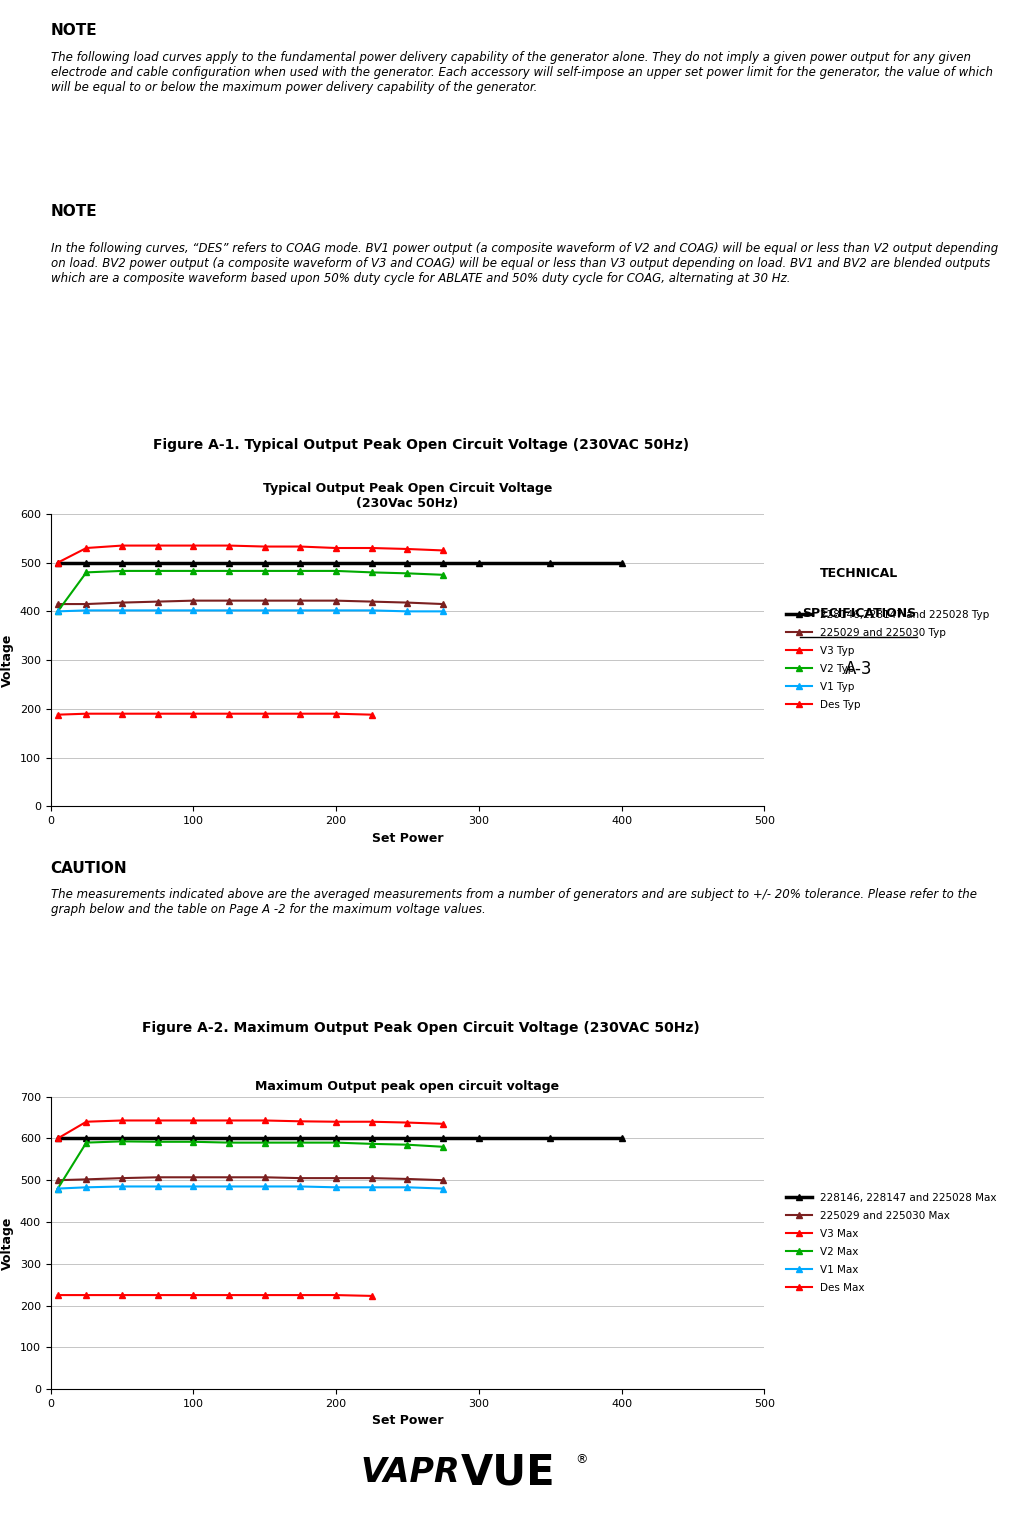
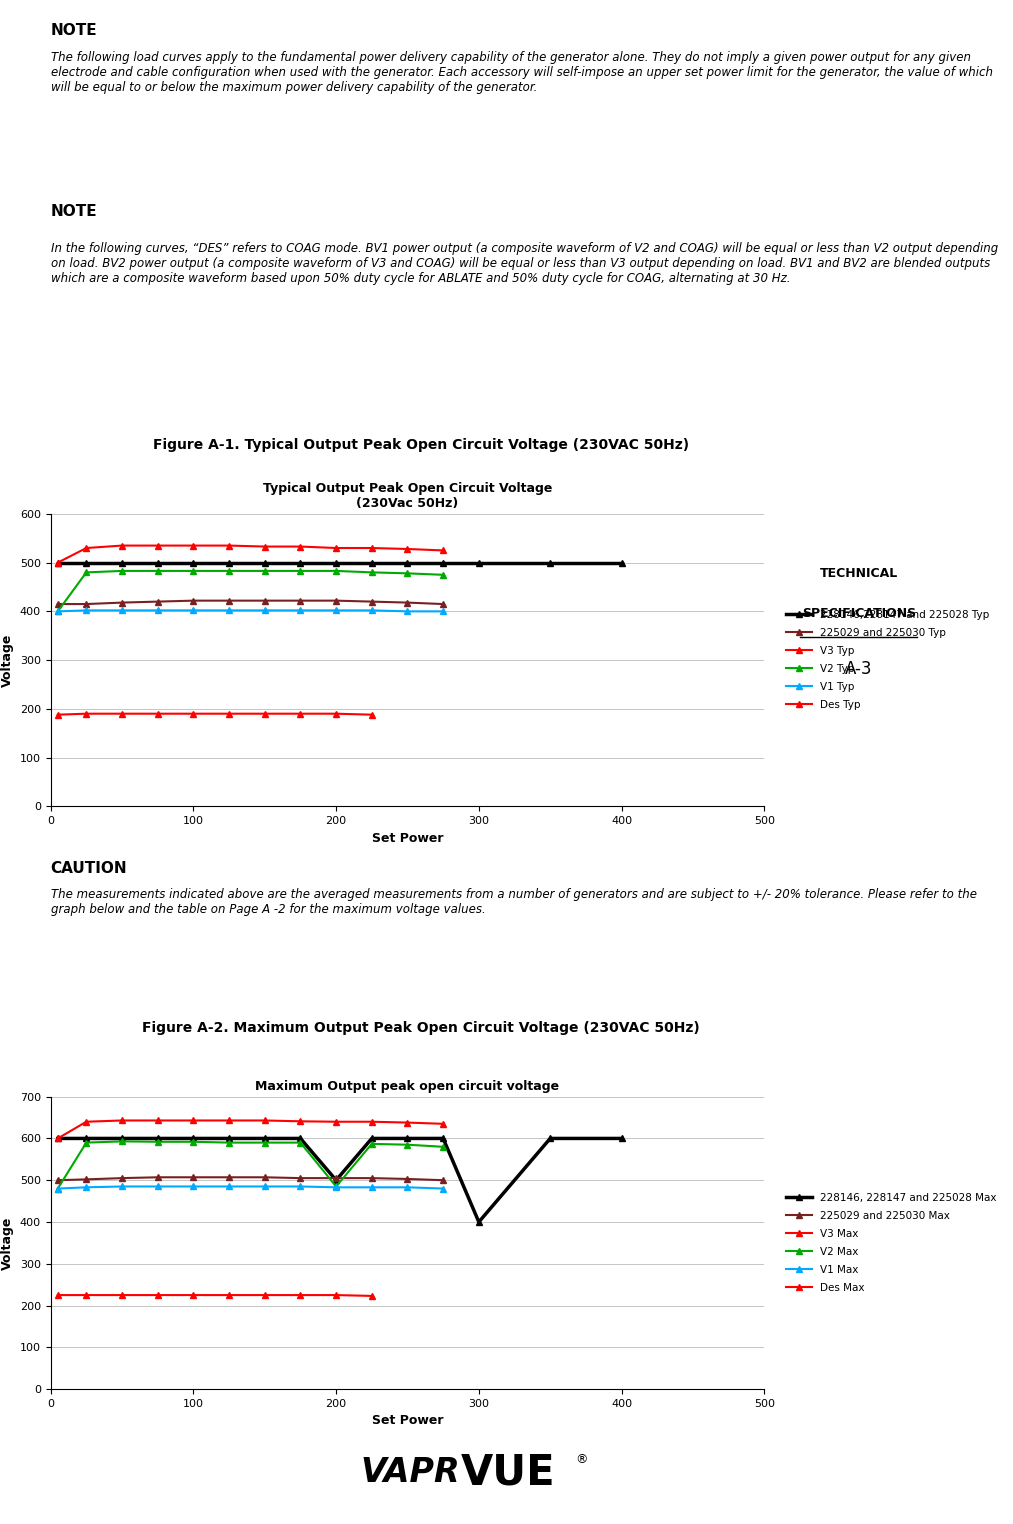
Maximum Output peak open circuit voltage/228146, 228147 and 225028 Max/200: 600 -> 500
Maximum Output peak open circuit voltage/V2 Max/200: 590 -> 485
Maximum Output peak open circuit voltage/228146, 228147 and 225028 Max/300: 600 -> 400
